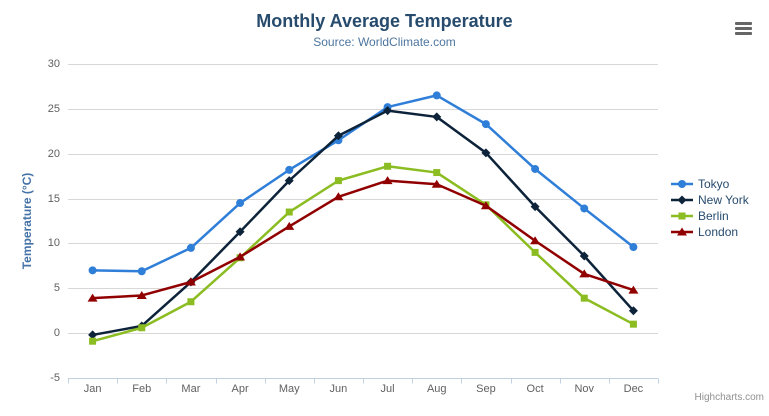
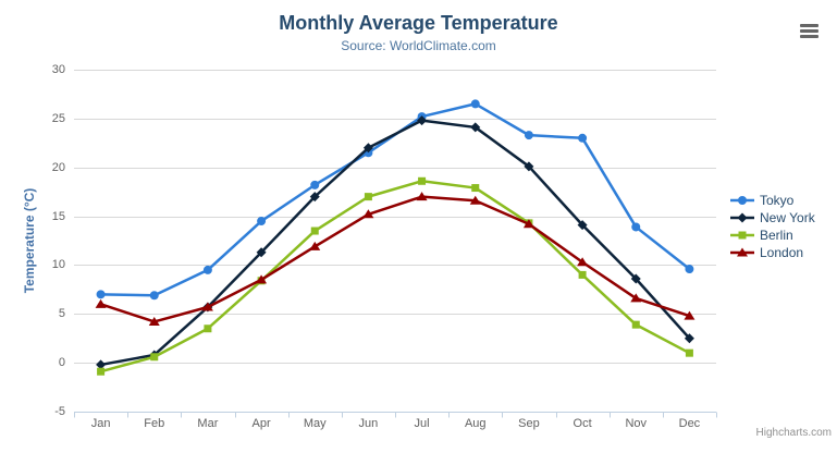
London/Jan: 4 -> 6
Tokyo/Oct: 18 -> 23
